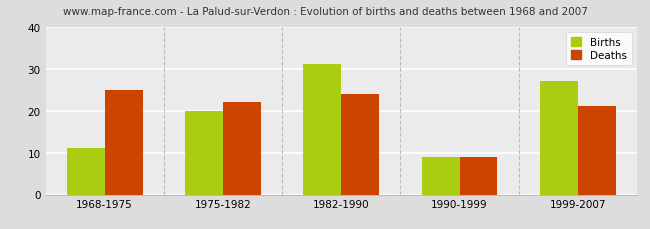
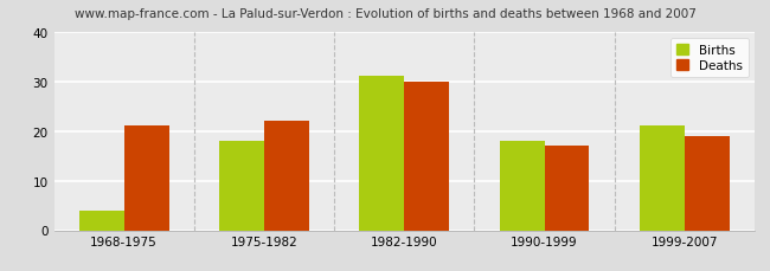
Births/1968-1975: 11 -> 4
Deaths/1968-1975: 25 -> 21
Births/1975-1982: 20 -> 18
Deaths/1982-1990: 24 -> 30
Births/1990-1999: 9 -> 18
Deaths/1990-1999: 9 -> 17
Births/1999-2007: 27 -> 21
Deaths/1999-2007: 21 -> 19
